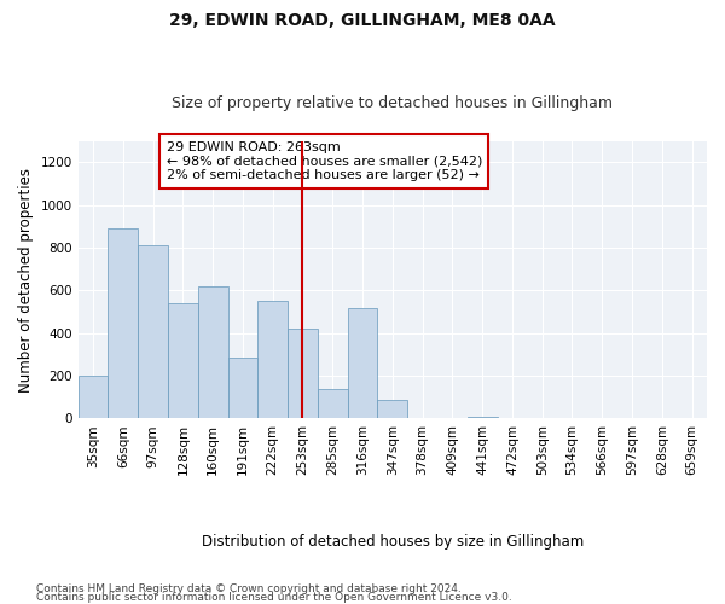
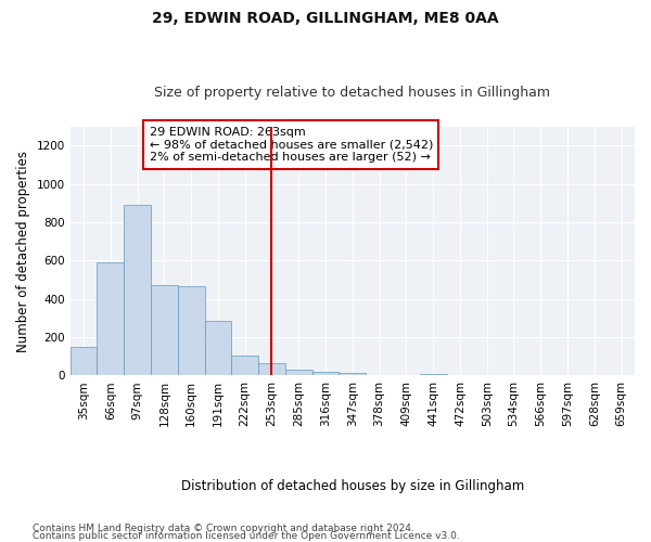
35sqm: 200 -> 150
66sqm: 890 -> 590
97sqm: 810 -> 890
128sqm: 540 -> 470
160sqm: 620 -> 460
222sqm: 550 -> 100
253sqm: 420 -> 60
285sqm: 140 -> 30
316sqm: 520 -> 20
347sqm: 90 -> 10
